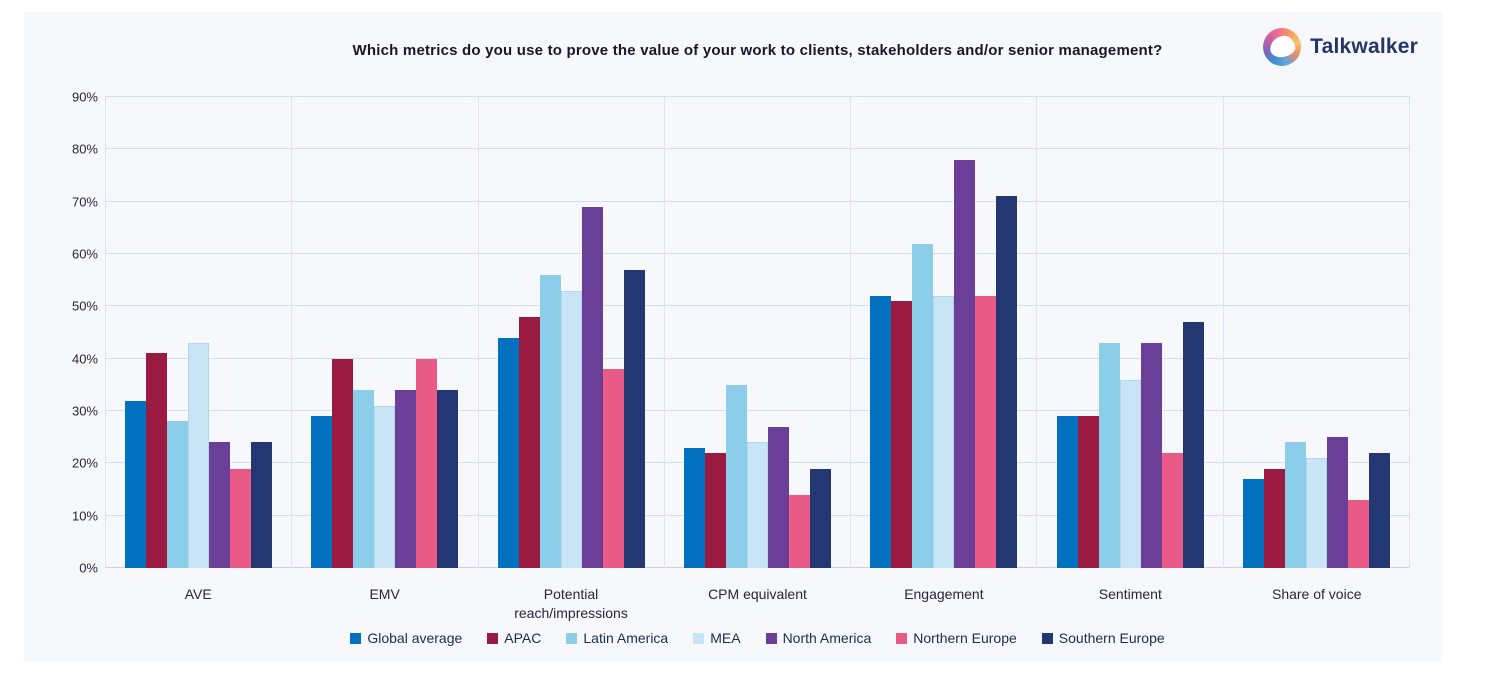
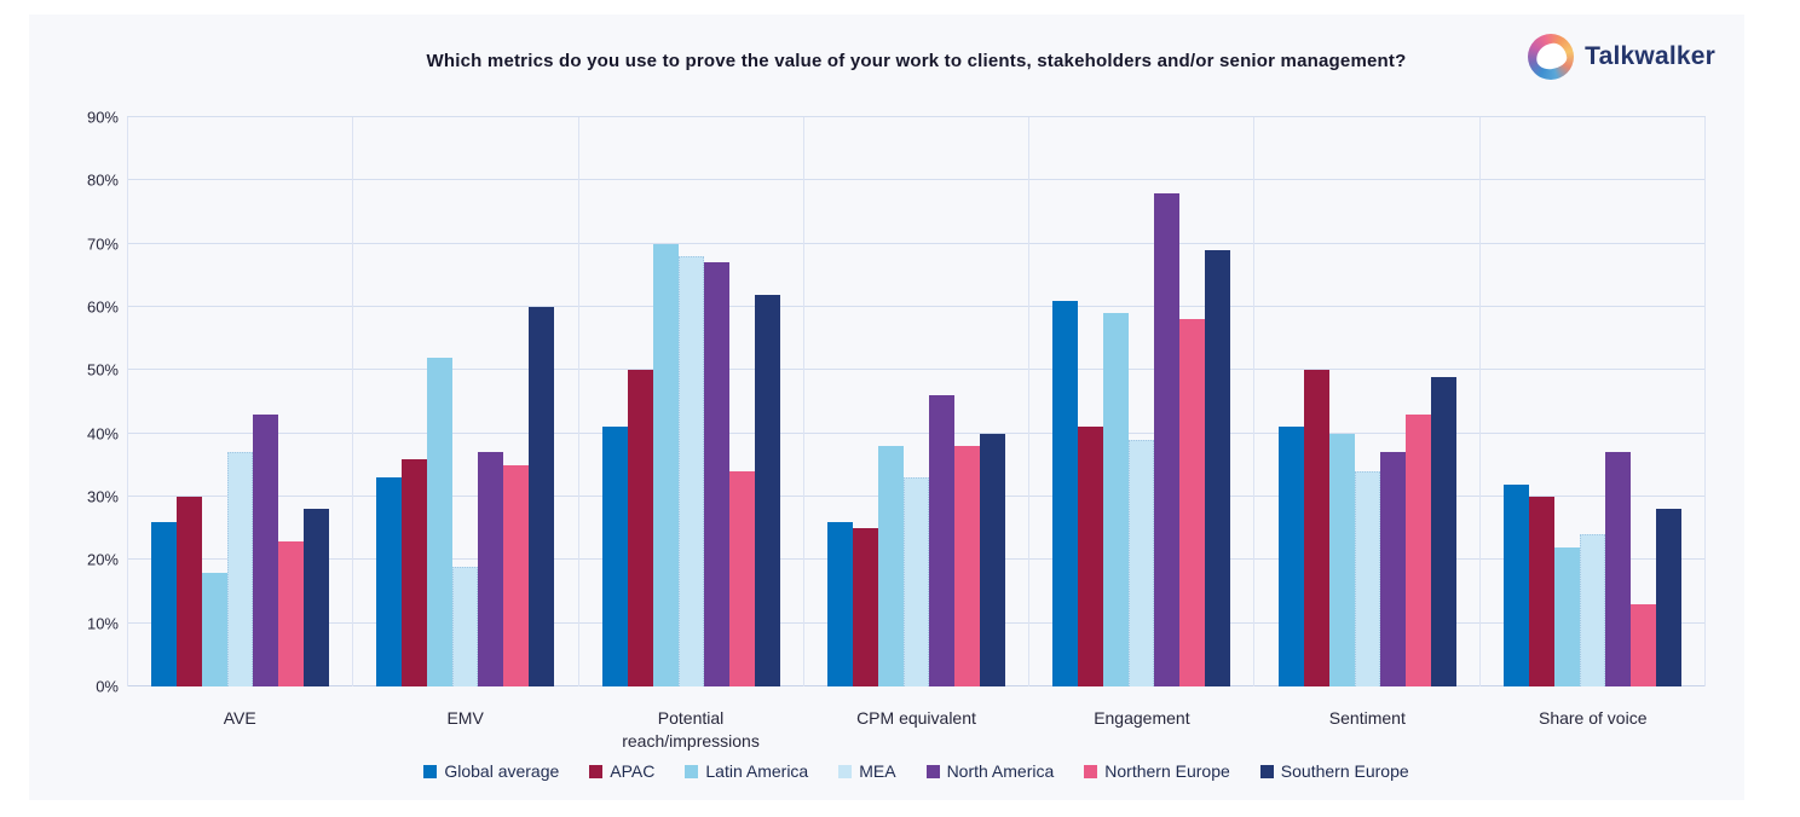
Global average/AVE: 32% -> 26%
APAC/AVE: 41% -> 30%
Latin America/AVE: 28% -> 18%
MEA/AVE: 43% -> 37%
North America/AVE: 24% -> 43%
Northern Europe/AVE: 19% -> 23%
Southern Europe/AVE: 24% -> 28%
Global average/EMV: 29% -> 33%
APAC/EMV: 40% -> 36%
Latin America/EMV: 34% -> 52%
MEA/EMV: 31% -> 19%
North America/EMV: 34% -> 37%
Northern Europe/EMV: 40% -> 35%
Southern Europe/EMV: 34% -> 60%
Global average/Potential reach/impressions: 44% -> 41%
APAC/Potential reach/impressions: 48% -> 50%
Latin America/Potential reach/impressions: 56% -> 70%
MEA/Potential reach/impressions: 53% -> 68%
North America/Potential reach/impressions: 69% -> 67%
Northern Europe/Potential reach/impressions: 38% -> 34%
Southern Europe/Potential reach/impressions: 57% -> 62%
Global average/CPM equivalent: 23% -> 26%
APAC/CPM equivalent: 22% -> 25%
Latin America/CPM equivalent: 35% -> 38%
MEA/CPM equivalent: 24% -> 33%
North America/CPM equivalent: 27% -> 46%
Northern Europe/CPM equivalent: 14% -> 38%
Southern Europe/CPM equivalent: 19% -> 40%
Global average/Engagement: 52% -> 61%
APAC/Engagement: 51% -> 41%
Latin America/Engagement: 62% -> 59%
MEA/Engagement: 52% -> 39%
Northern Europe/Engagement: 52% -> 58%
Southern Europe/Engagement: 71% -> 69%
Global average/Sentiment: 29% -> 41%
APAC/Sentiment: 29% -> 50%
Latin America/Sentiment: 43% -> 40%
MEA/Sentiment: 36% -> 34%
North America/Sentiment: 43% -> 37%
Northern Europe/Sentiment: 22% -> 43%
Southern Europe/Sentiment: 47% -> 49%
Global average/Share of voice: 17% -> 32%
APAC/Share of voice: 19% -> 30%
Latin America/Share of voice: 24% -> 22%
MEA/Share of voice: 21% -> 24%
North America/Share of voice: 25% -> 37%
Southern Europe/Share of voice: 22% -> 28%
